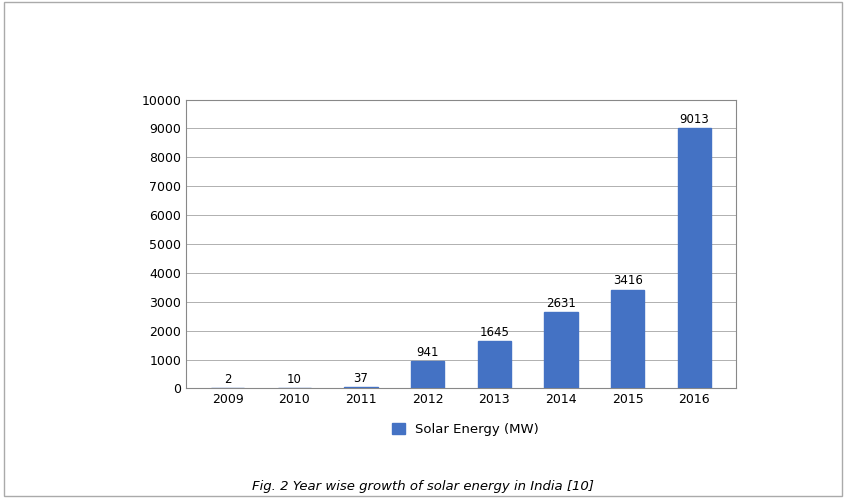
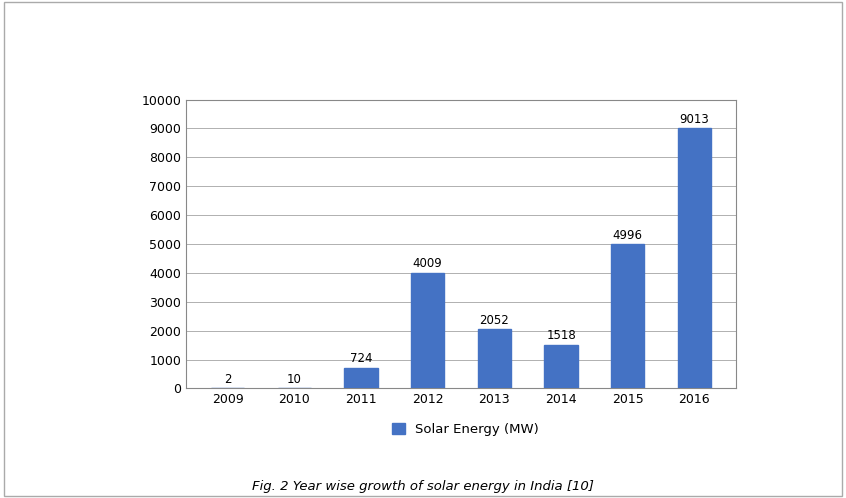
2011: 37 -> 724
2012: 941 -> 4009
2013: 1645 -> 2052
2014: 2631 -> 1518
2015: 3416 -> 4996
